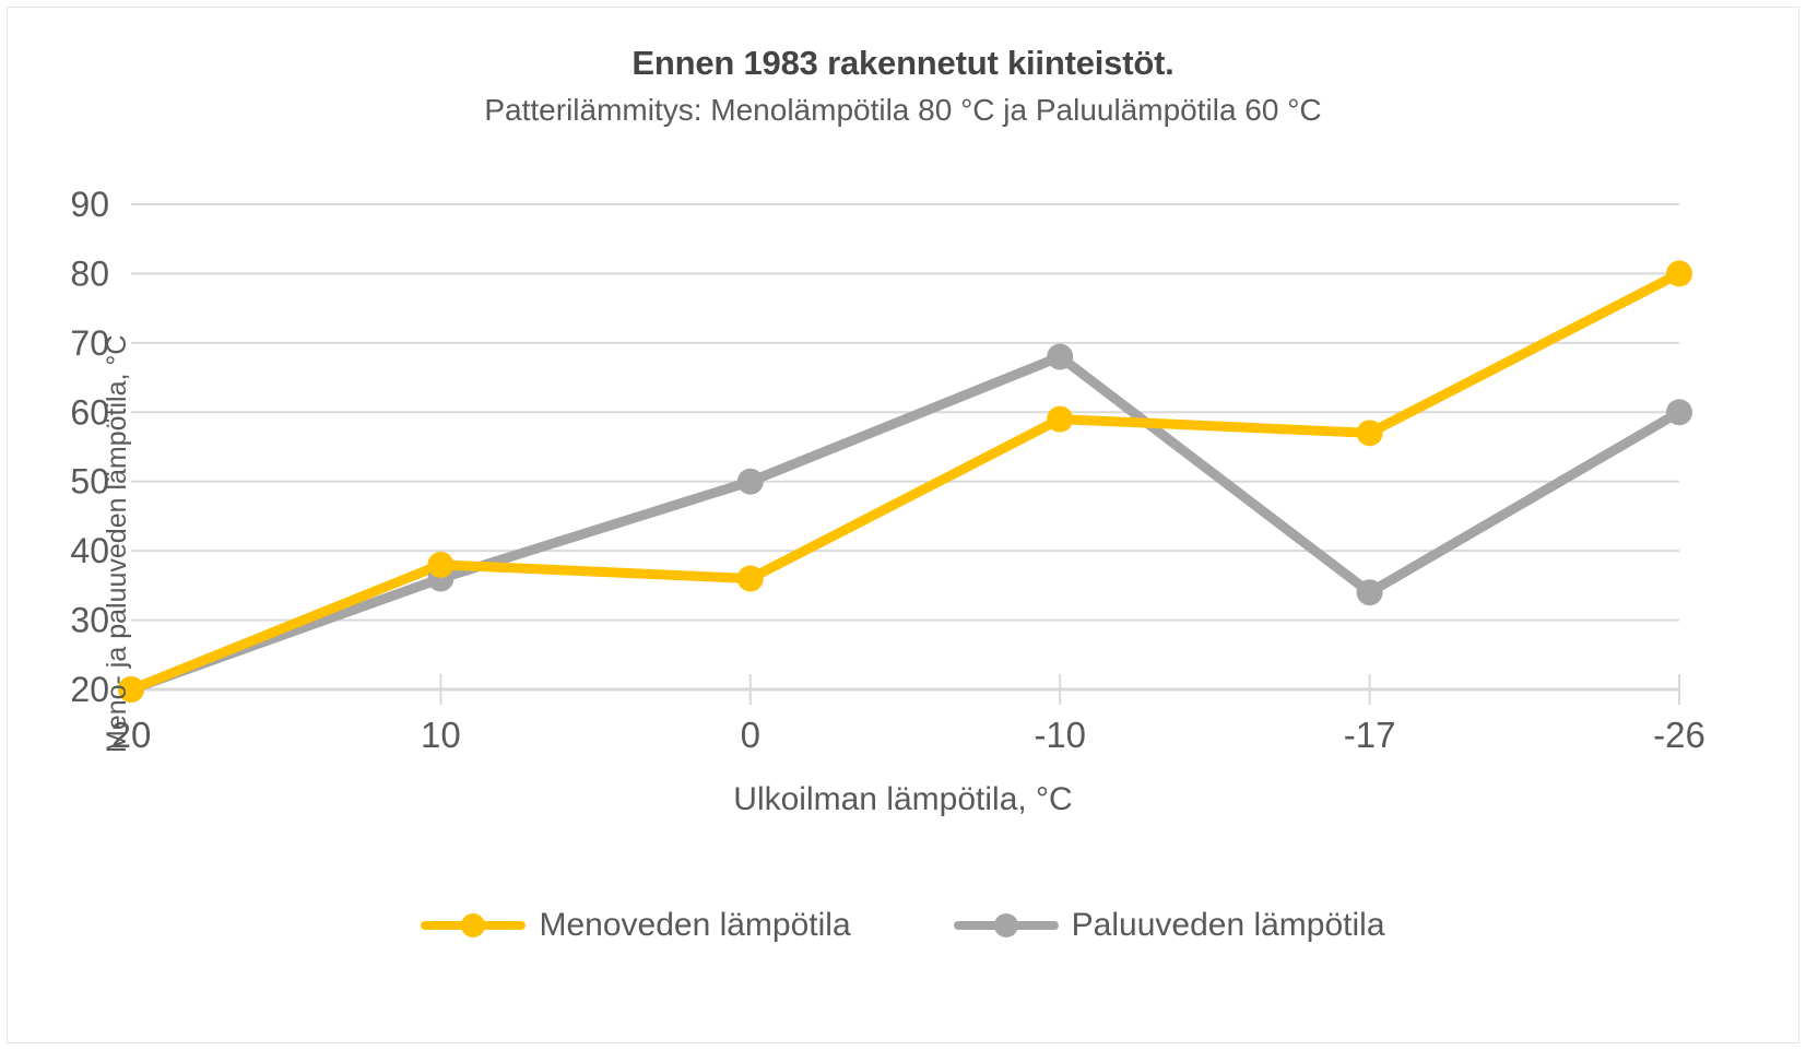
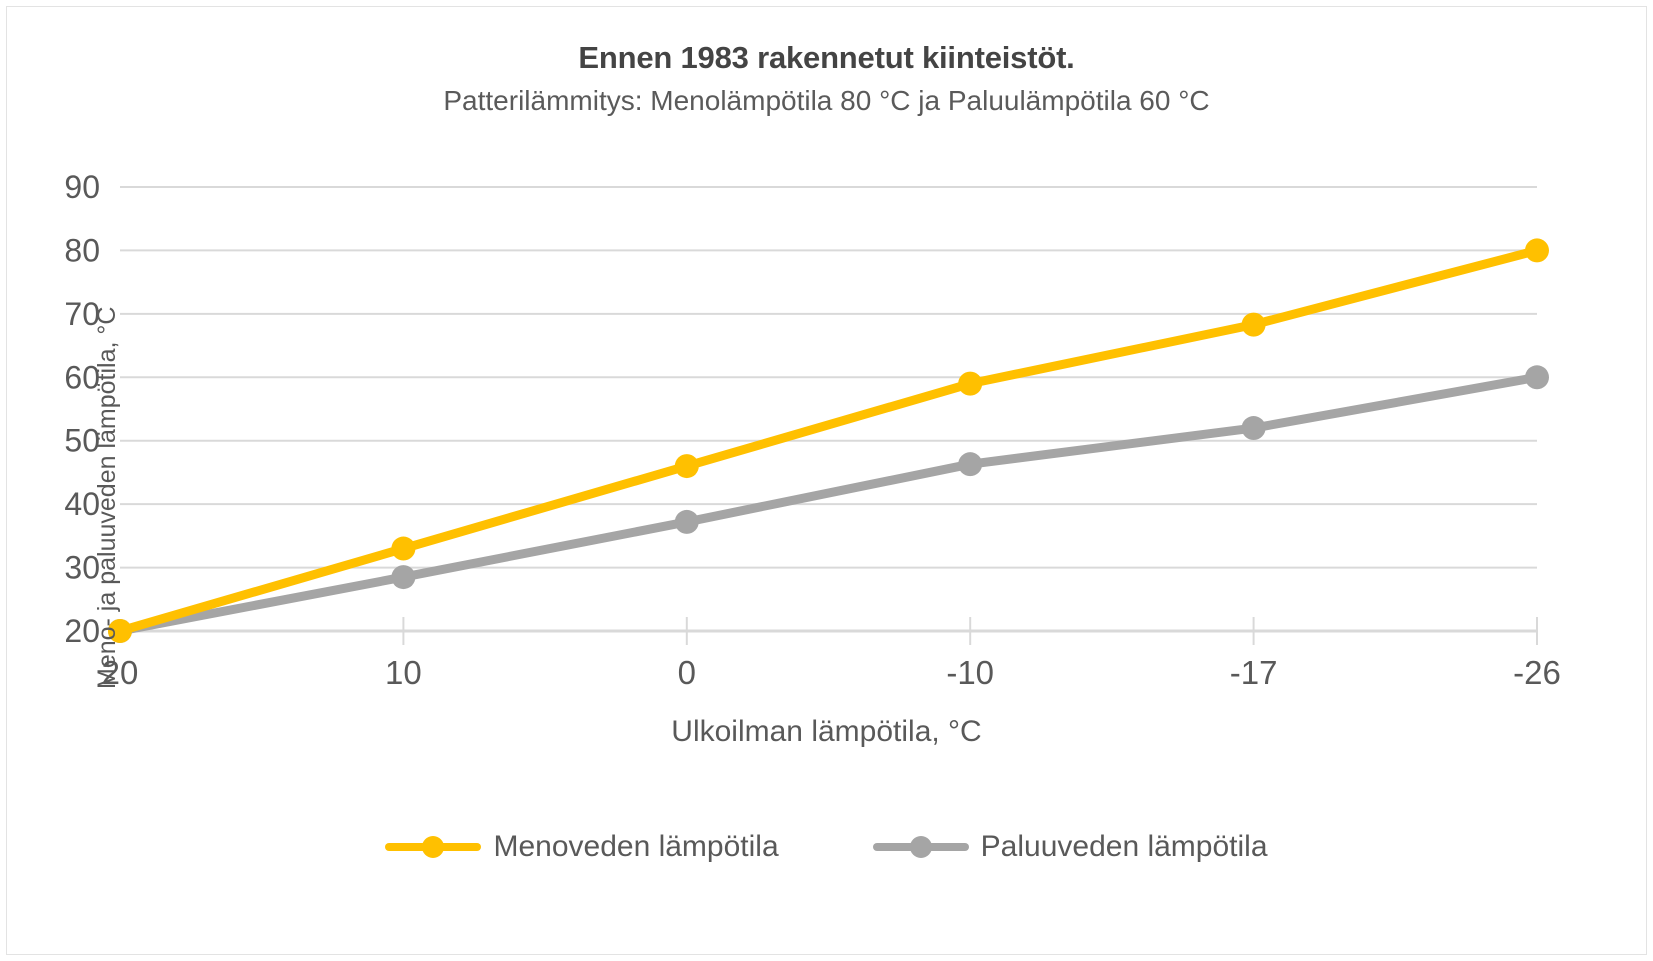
Menoveden lämpötila/10: 38 -> 33
Paluuveden lämpötila/10: 36 -> 28
Menoveden lämpötila/0: 36 -> 46
Paluuveden lämpötila/0: 50 -> 37
Paluuveden lämpötila/-10: 68 -> 46
Menoveden lämpötila/-17: 57 -> 68
Paluuveden lämpötila/-17: 34 -> 52
